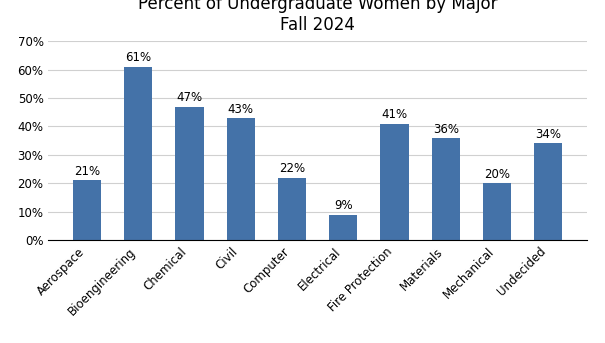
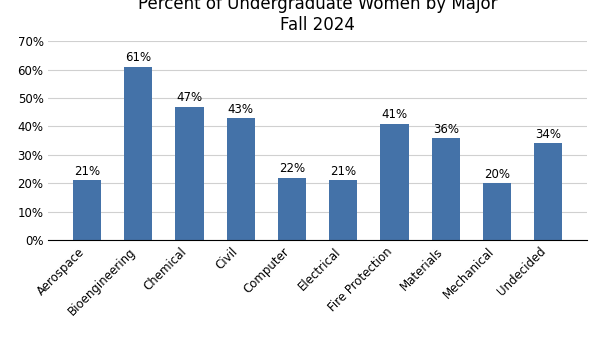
Electrical: 9% -> 21%
